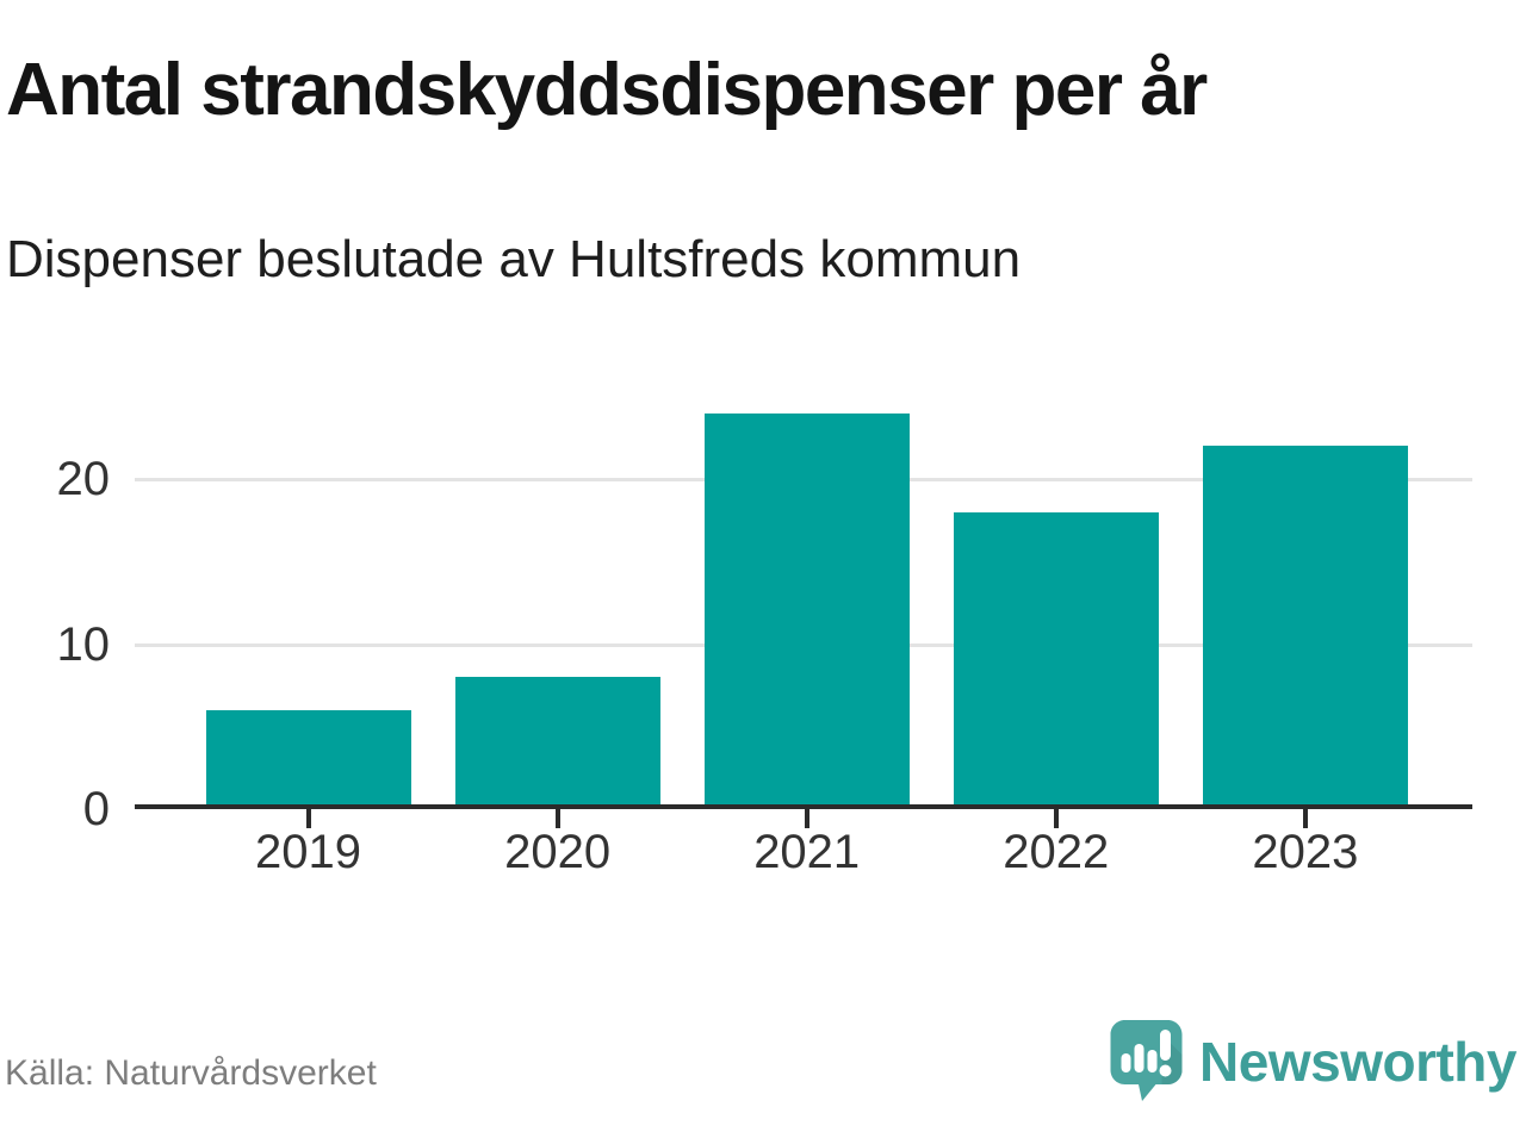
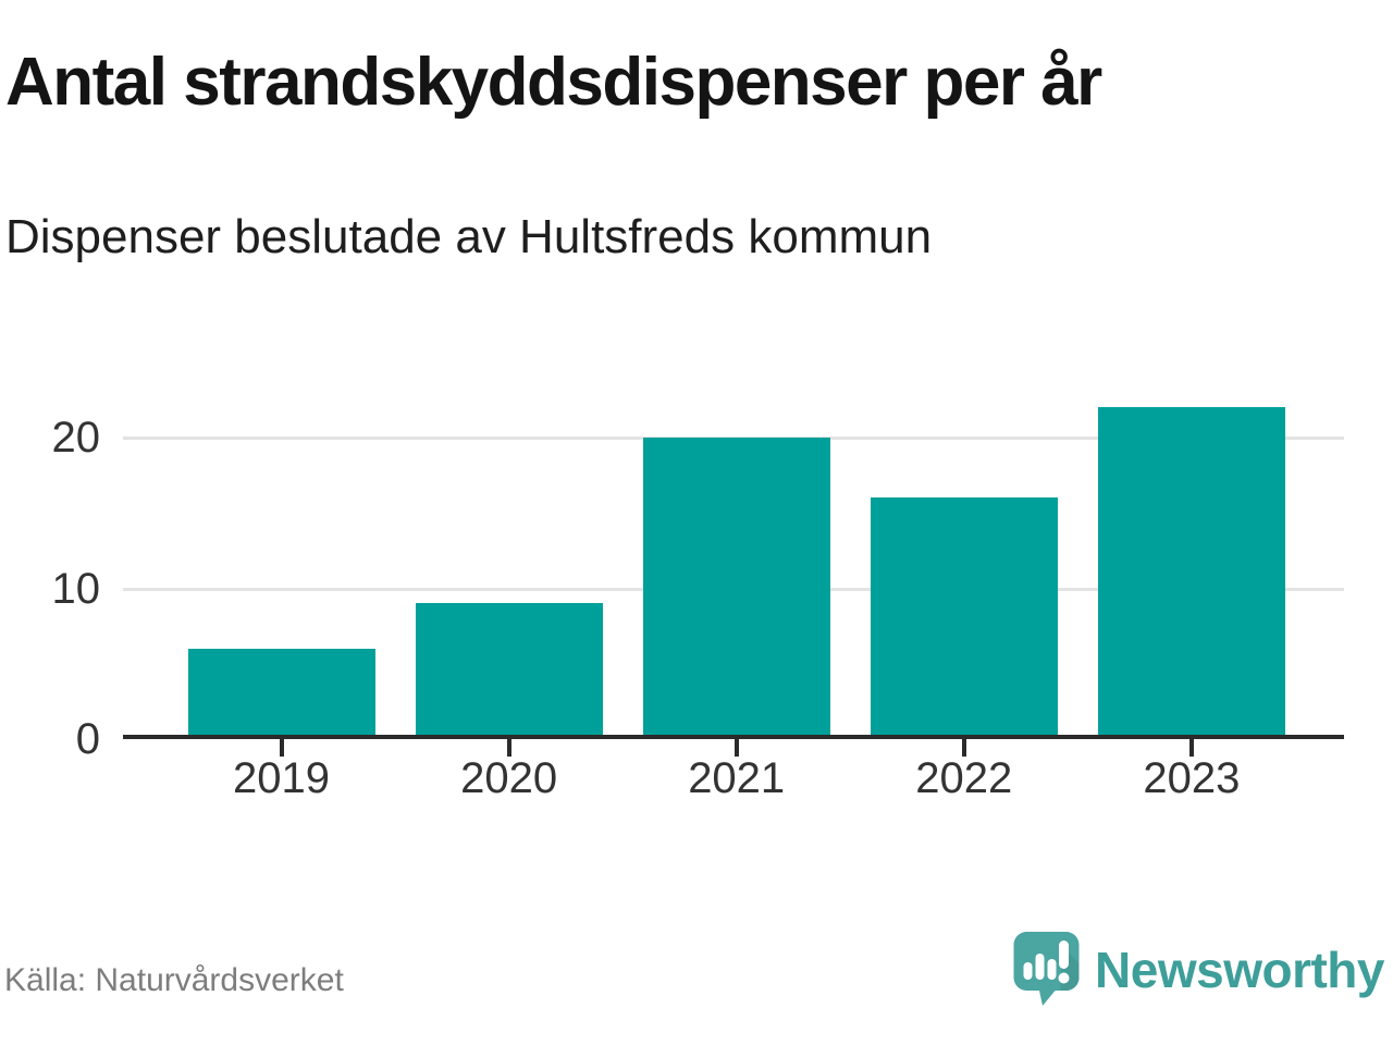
2020: 8 -> 9
2021: 24 -> 20
2022: 18 -> 16
